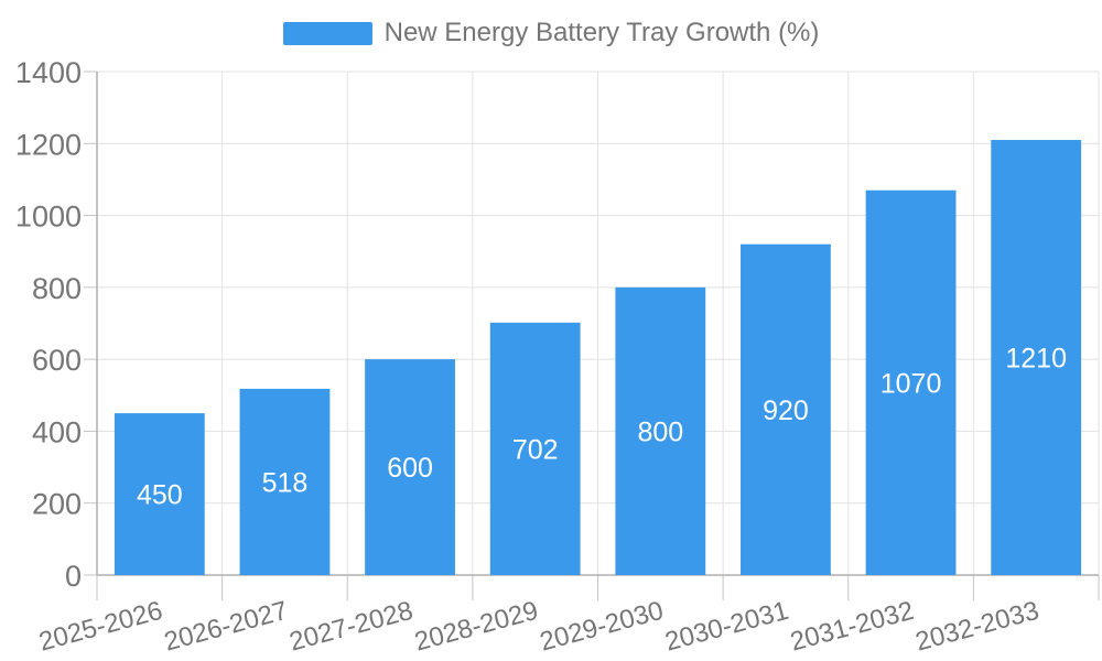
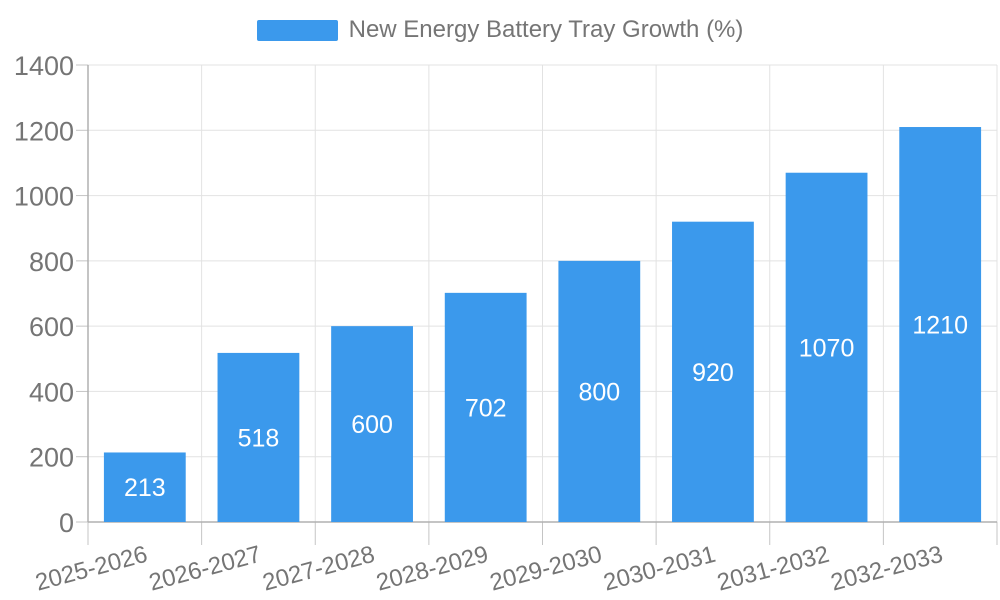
2025-2026: 450 -> 213
